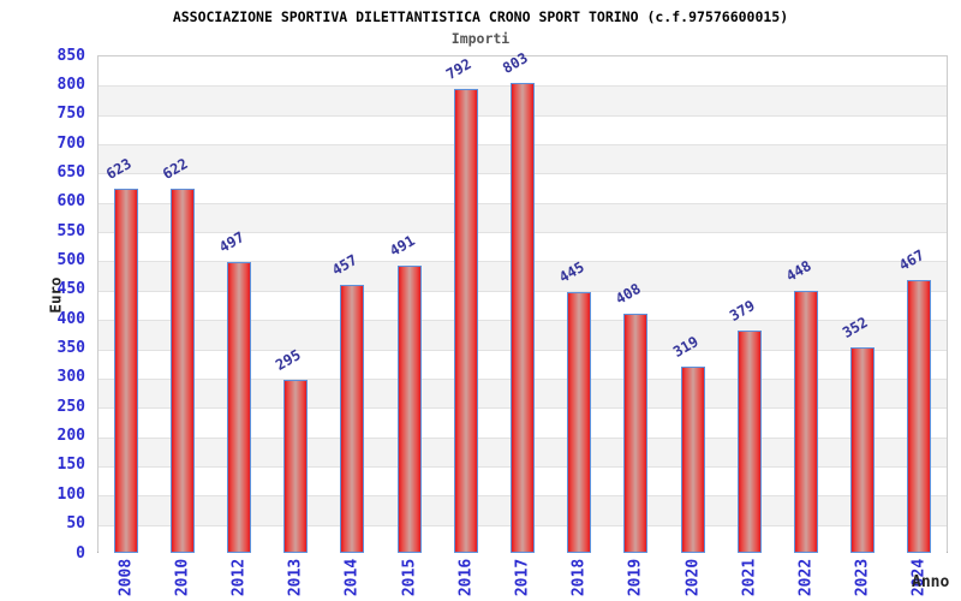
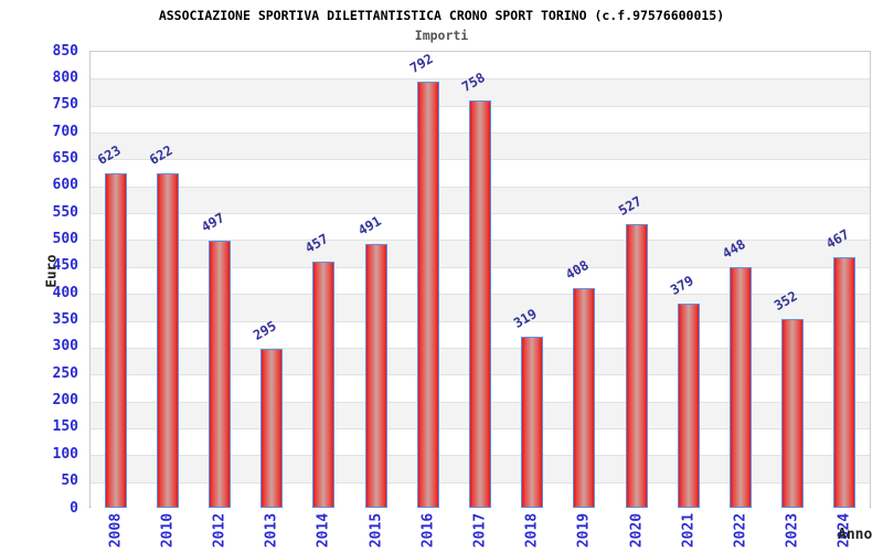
2017: 803 -> 758
2018: 445 -> 319
2020: 319 -> 527
